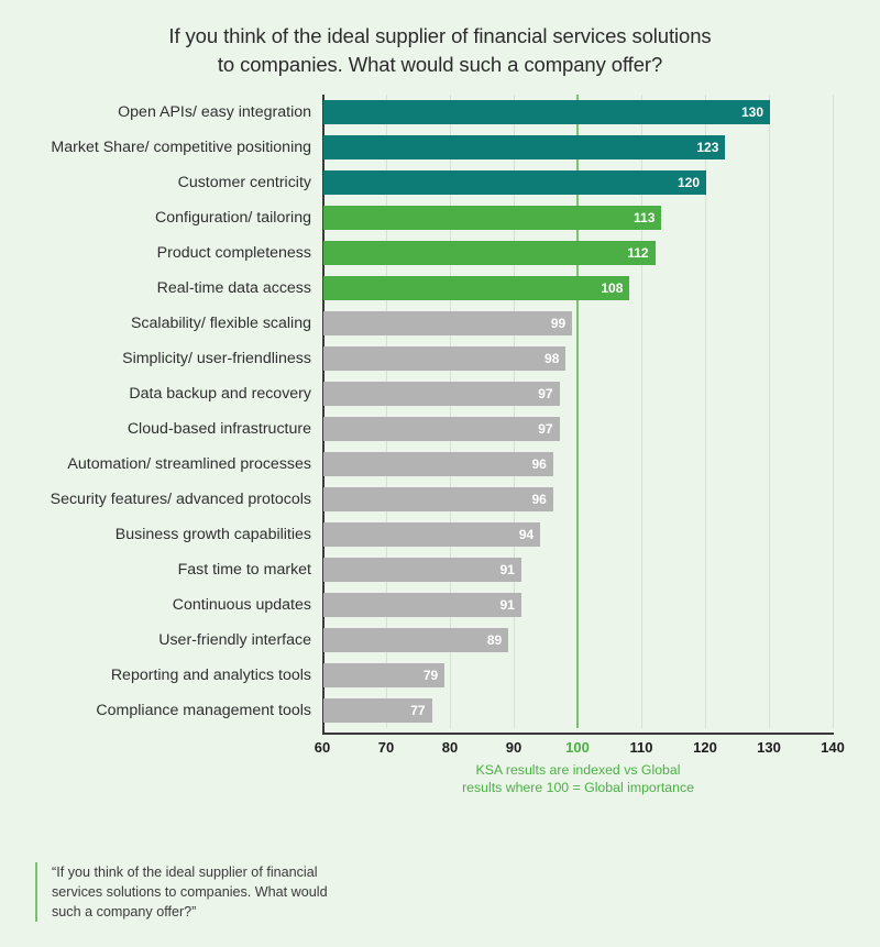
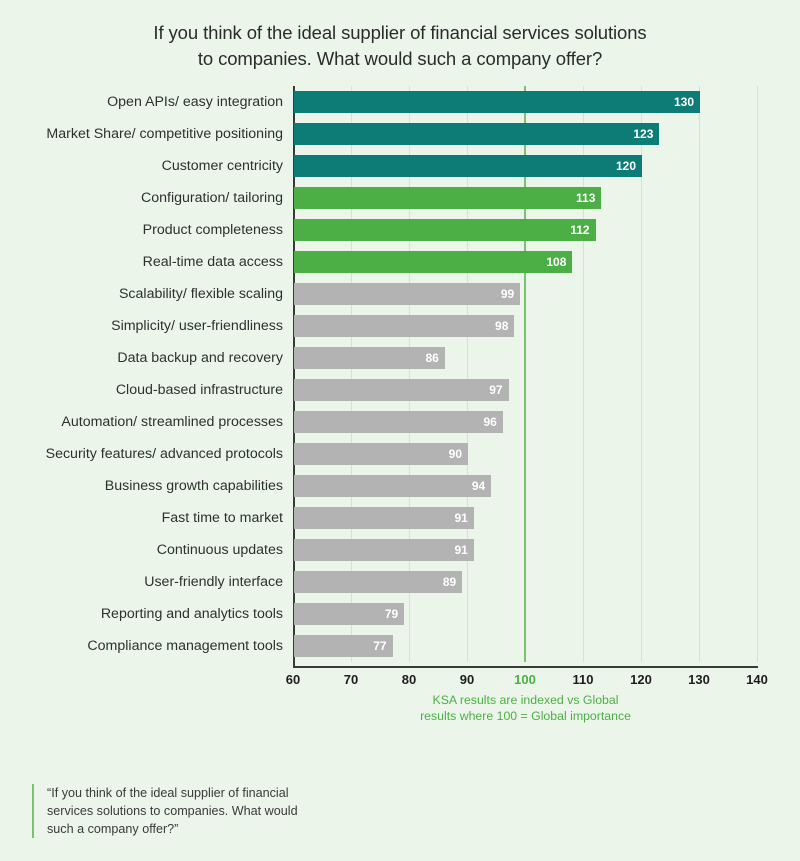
Data backup and recovery: 97 -> 86
Security features/ advanced protocols: 96 -> 90
